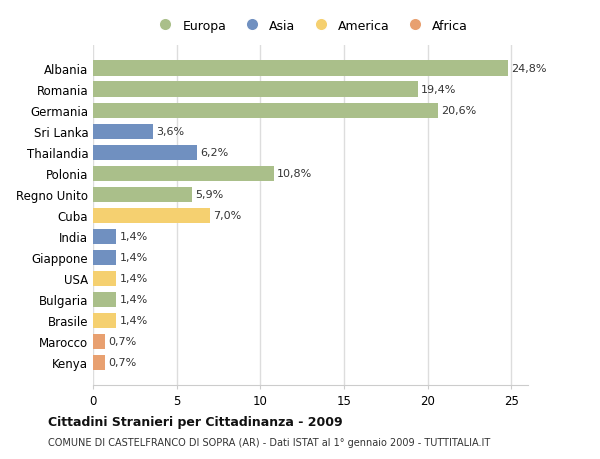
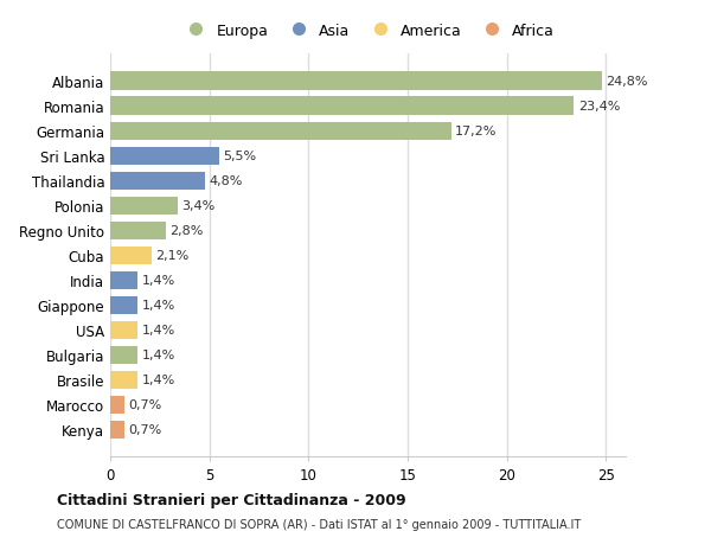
Romania: 19,4% -> 23,4%
Germania: 20,6% -> 17,2%
Sri Lanka: 3,6% -> 5,5%
Thailandia: 6,2% -> 4,8%
Polonia: 10,8% -> 3,4%
Regno Unito: 5,9% -> 2,8%
Cuba: 7,0% -> 2,1%
